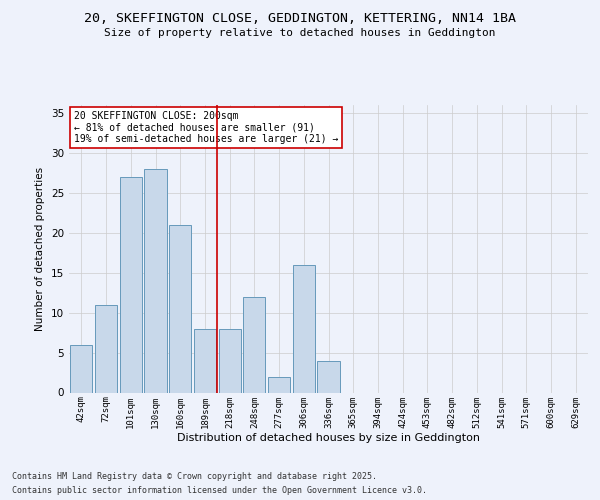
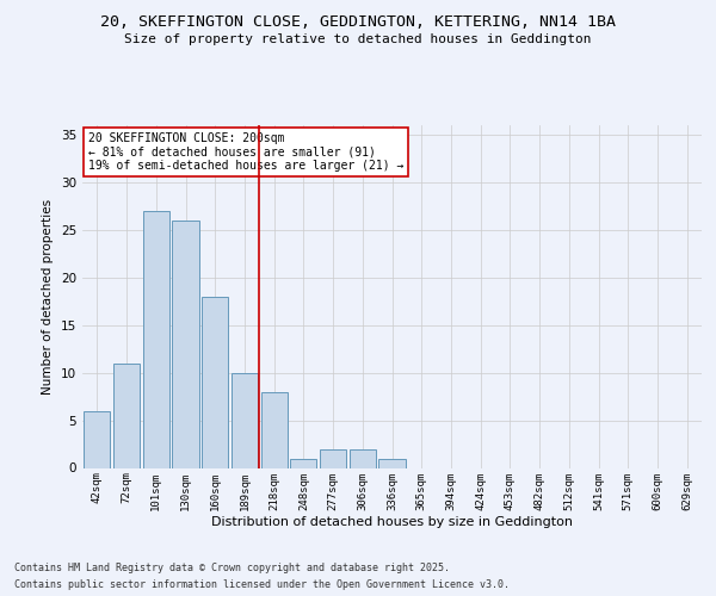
130sqm: 28 -> 26
160sqm: 21 -> 18
189sqm: 8 -> 10
248sqm: 12 -> 1
306sqm: 16 -> 2
336sqm: 4 -> 1
